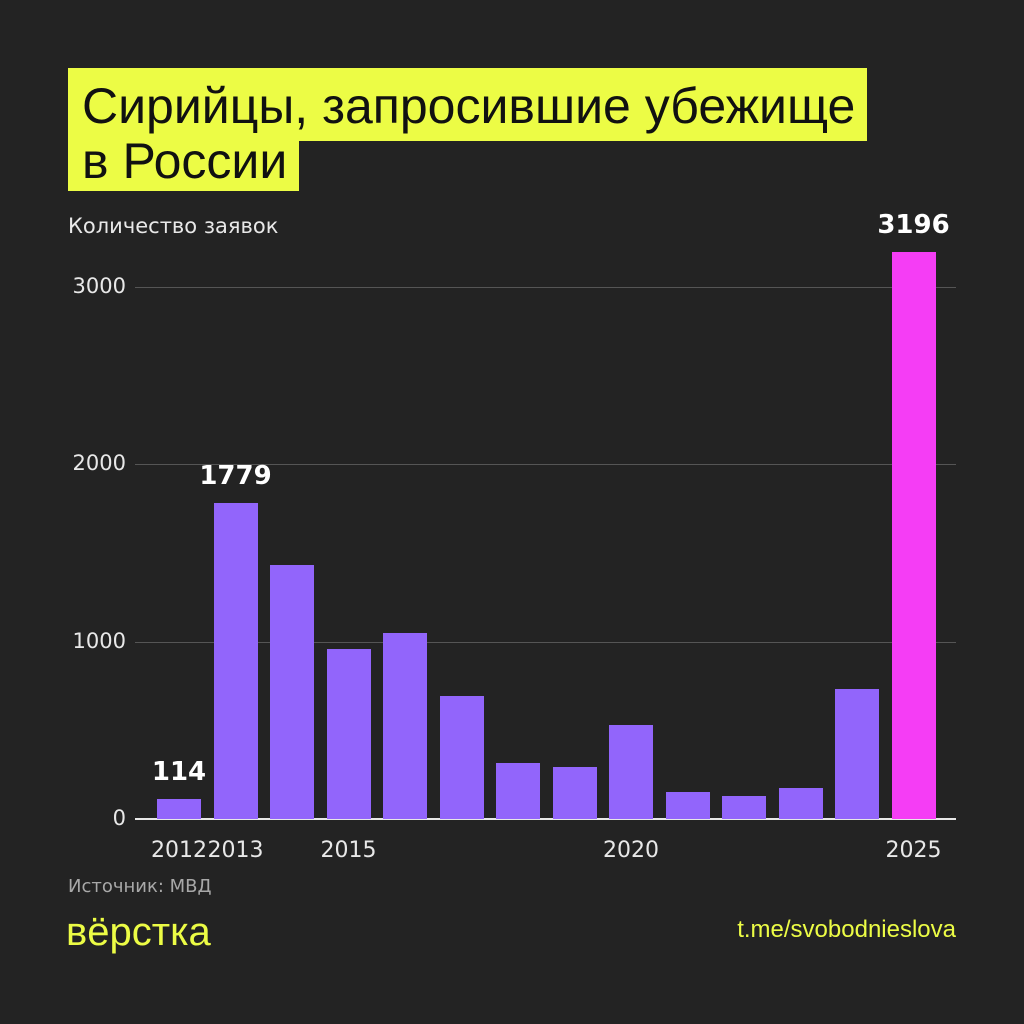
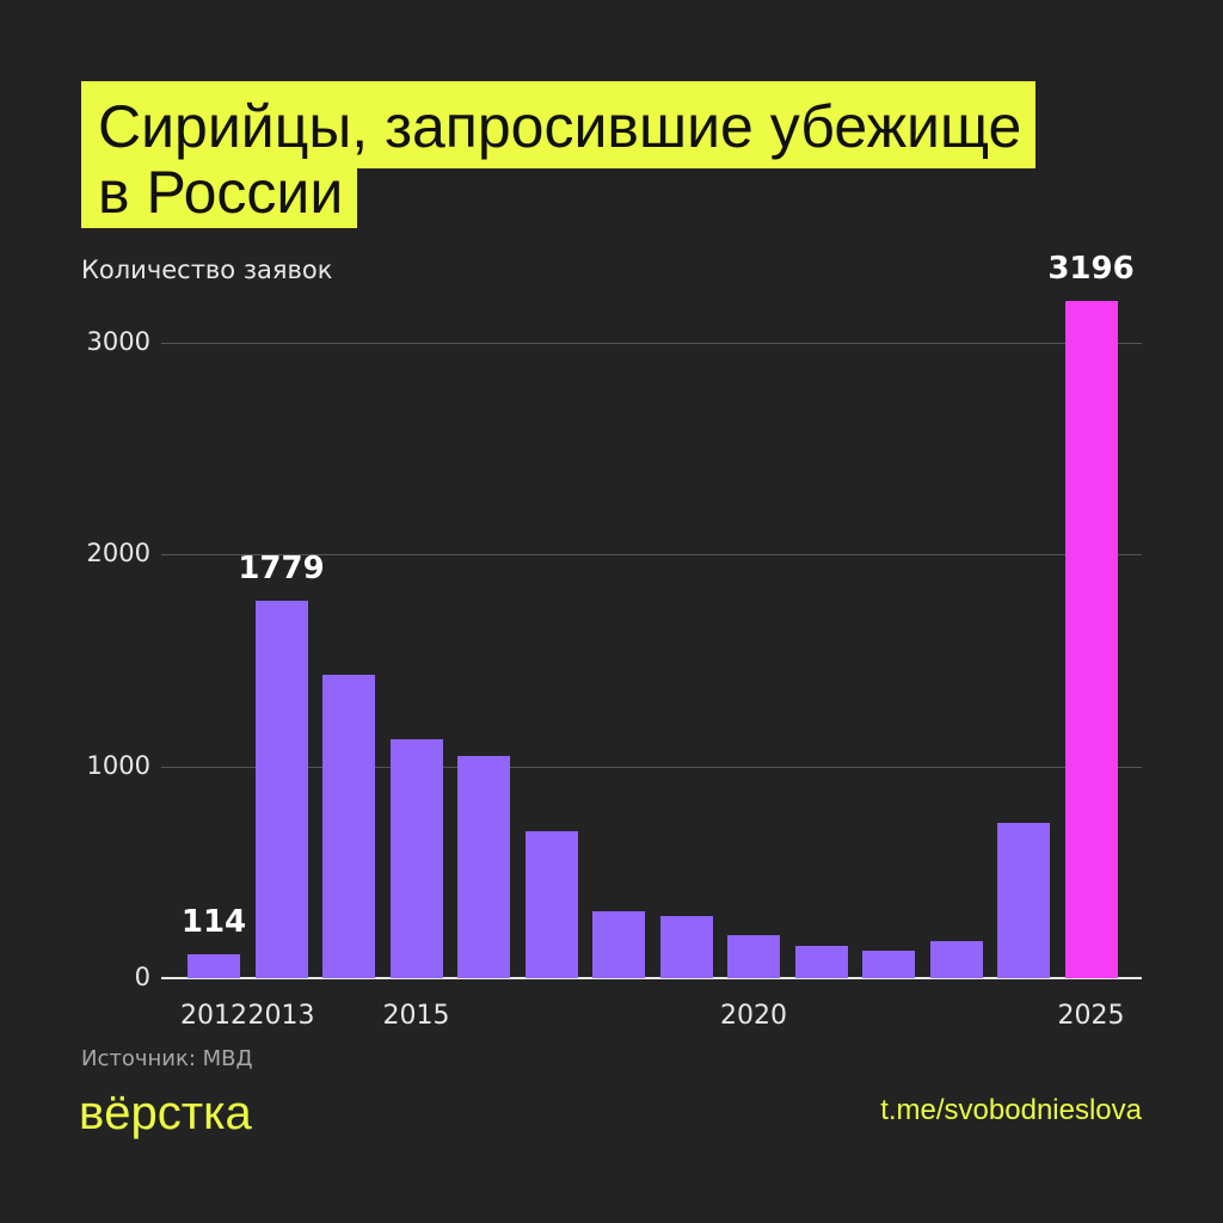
2015: 960 -> 1120
2020: 530 -> 200
